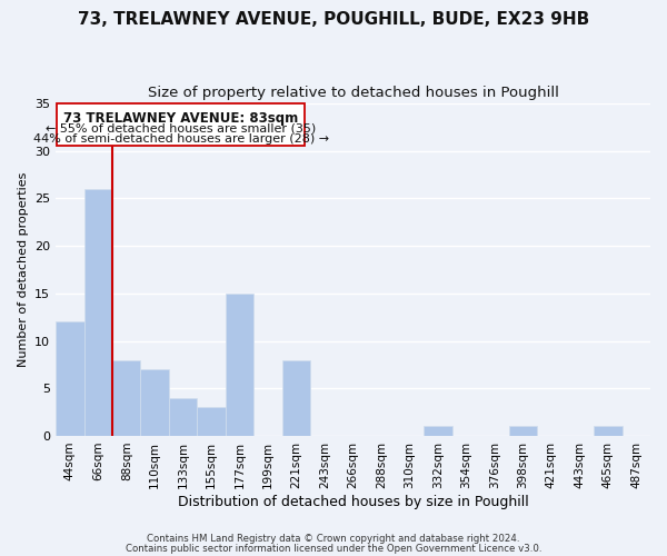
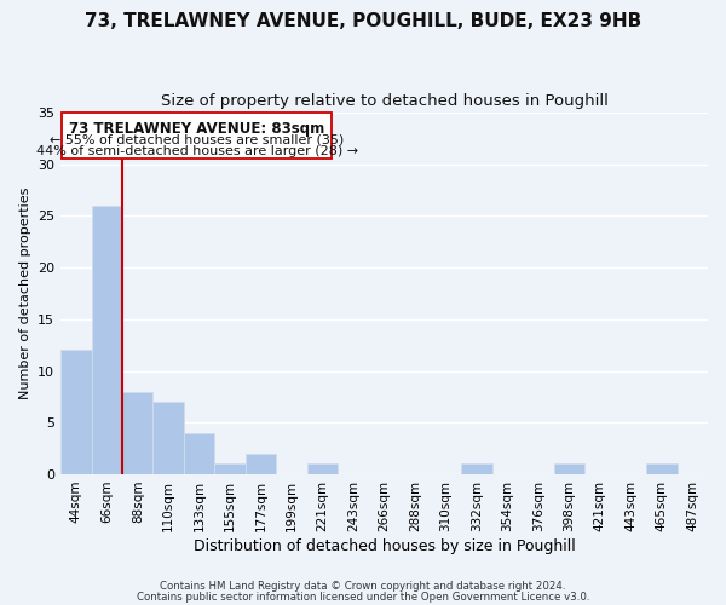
155sqm: 3 -> 1
177sqm: 15 -> 2
221sqm: 8 -> 1
